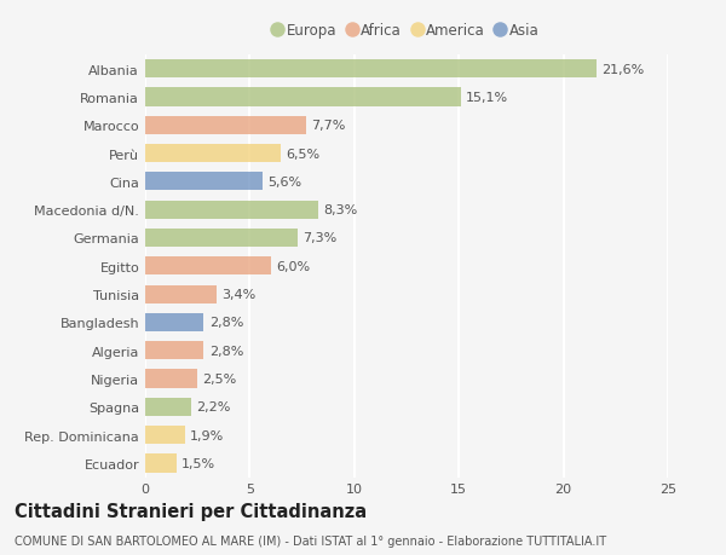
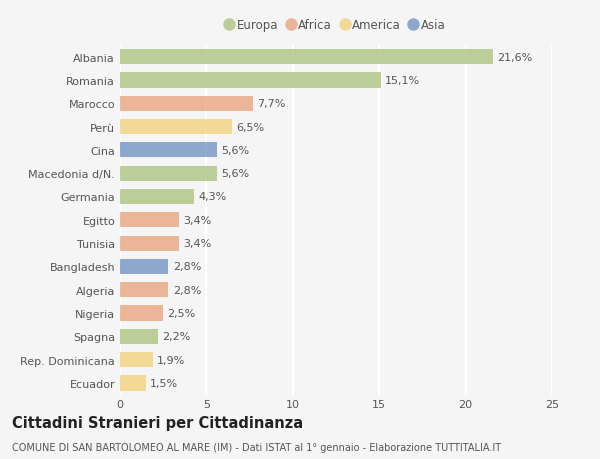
Macedonia d/N.: 8,3% -> 5,6%
Germania: 7,3% -> 4,3%
Egitto: 6,0% -> 3,4%
